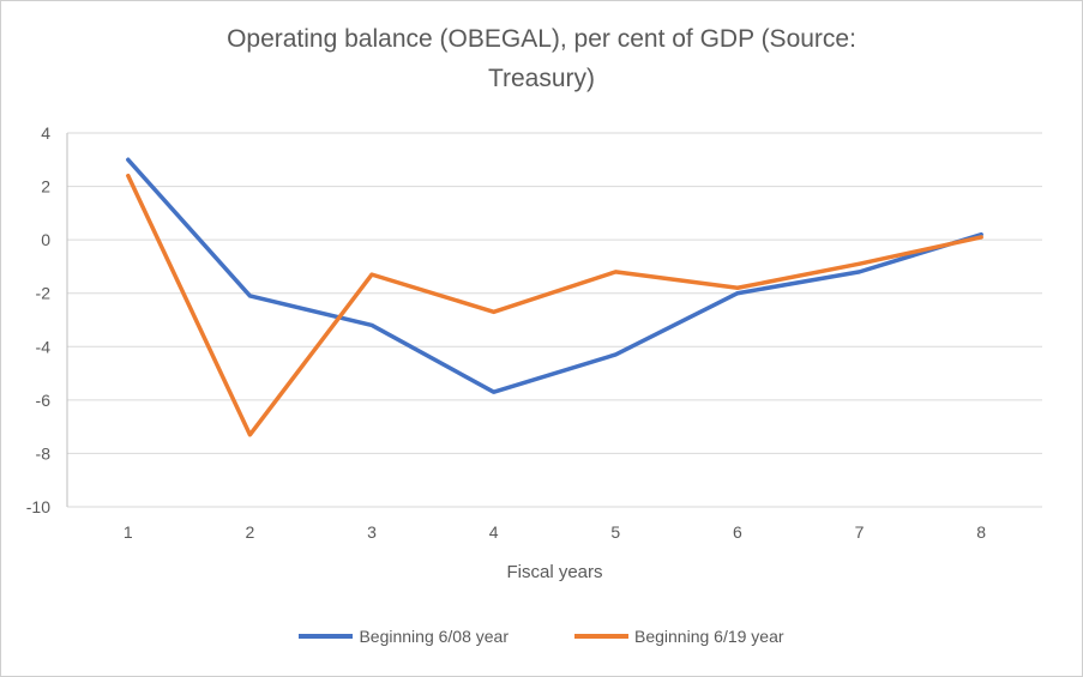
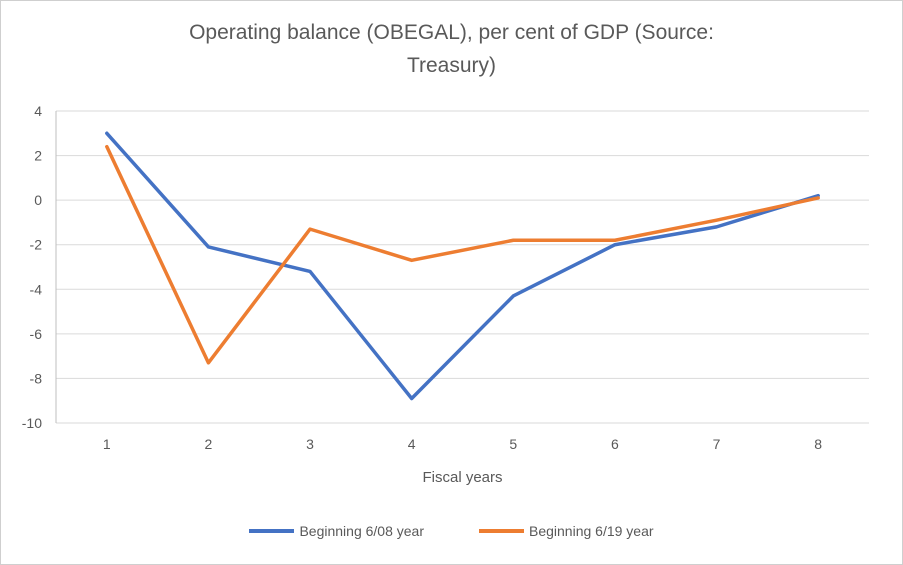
Beginning 6/08 year/4: -5.7 -> -8.9
Beginning 6/19 year/5: -1.2 -> -1.8
